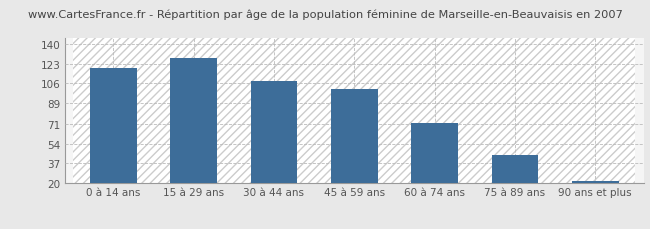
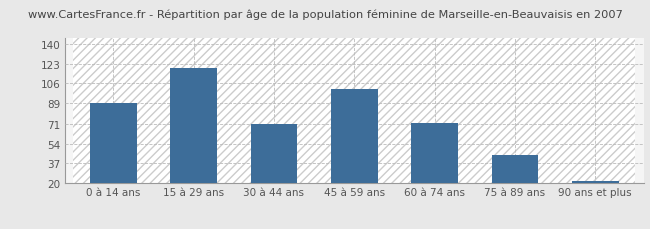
0 à 14 ans: 119 -> 89
15 à 29 ans: 128 -> 119
30 à 44 ans: 108 -> 71
